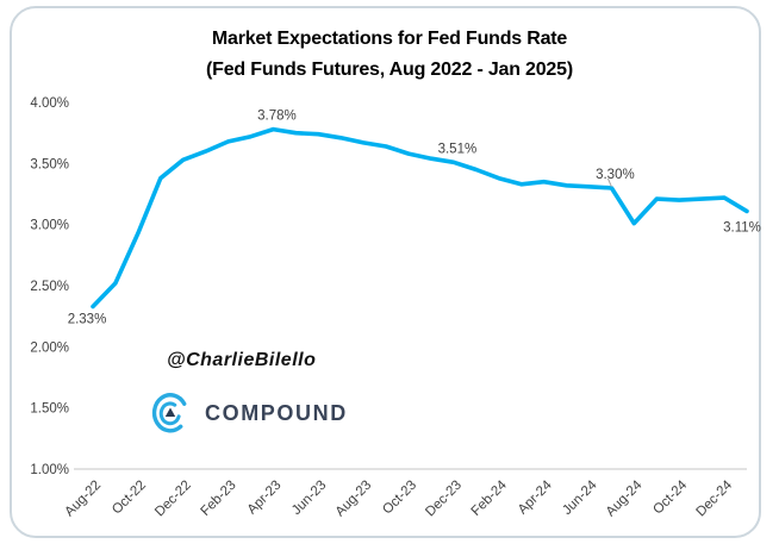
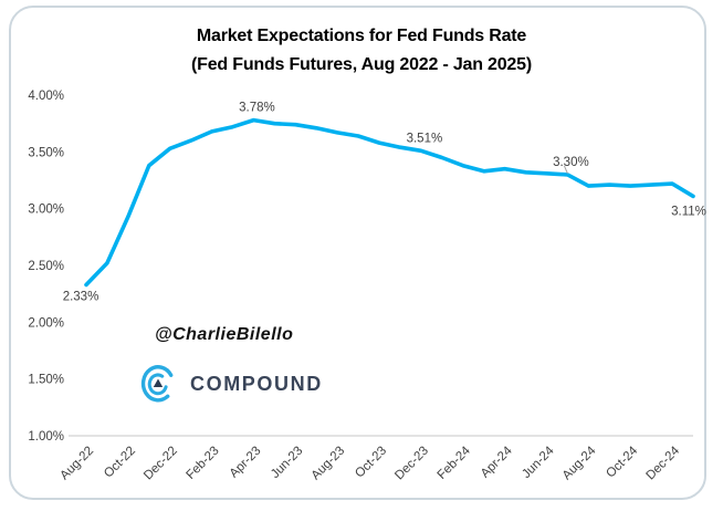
Aug-24: 3.01% -> 3.20%
